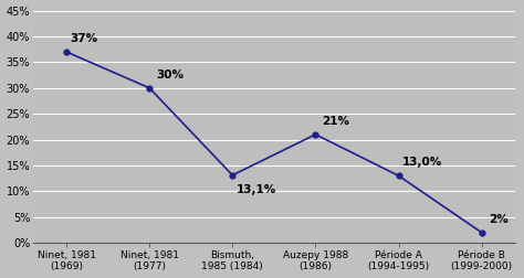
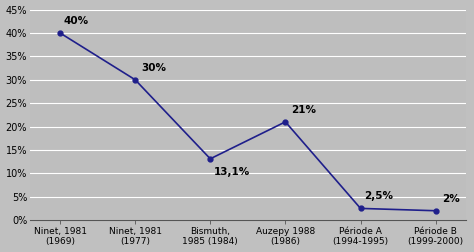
Ninet, 1981 (1969): 37% -> 40%
Période A (1994-1995): 13,0% -> 2,5%
